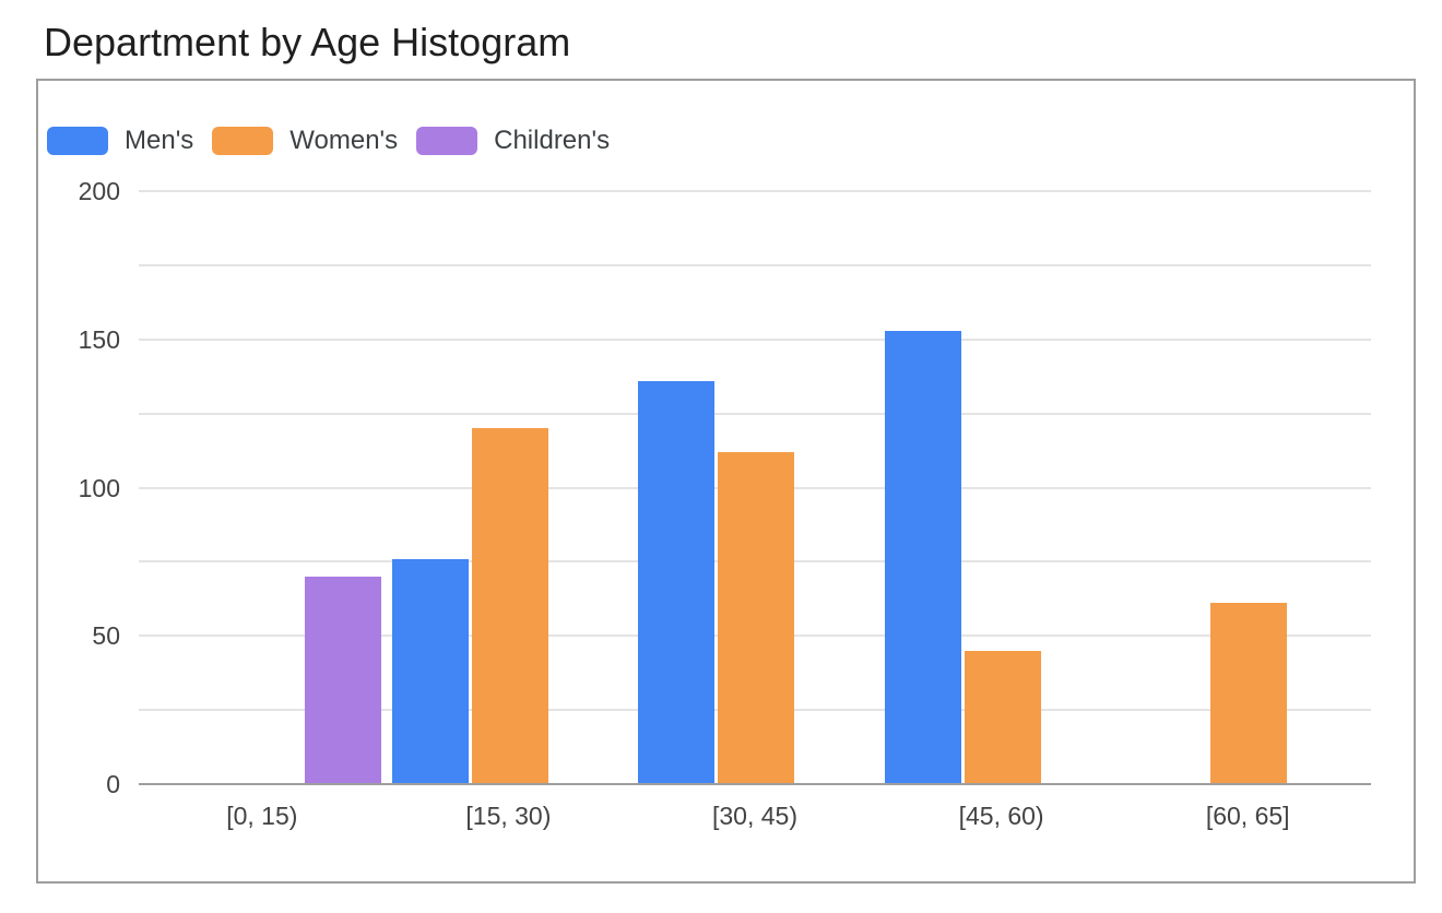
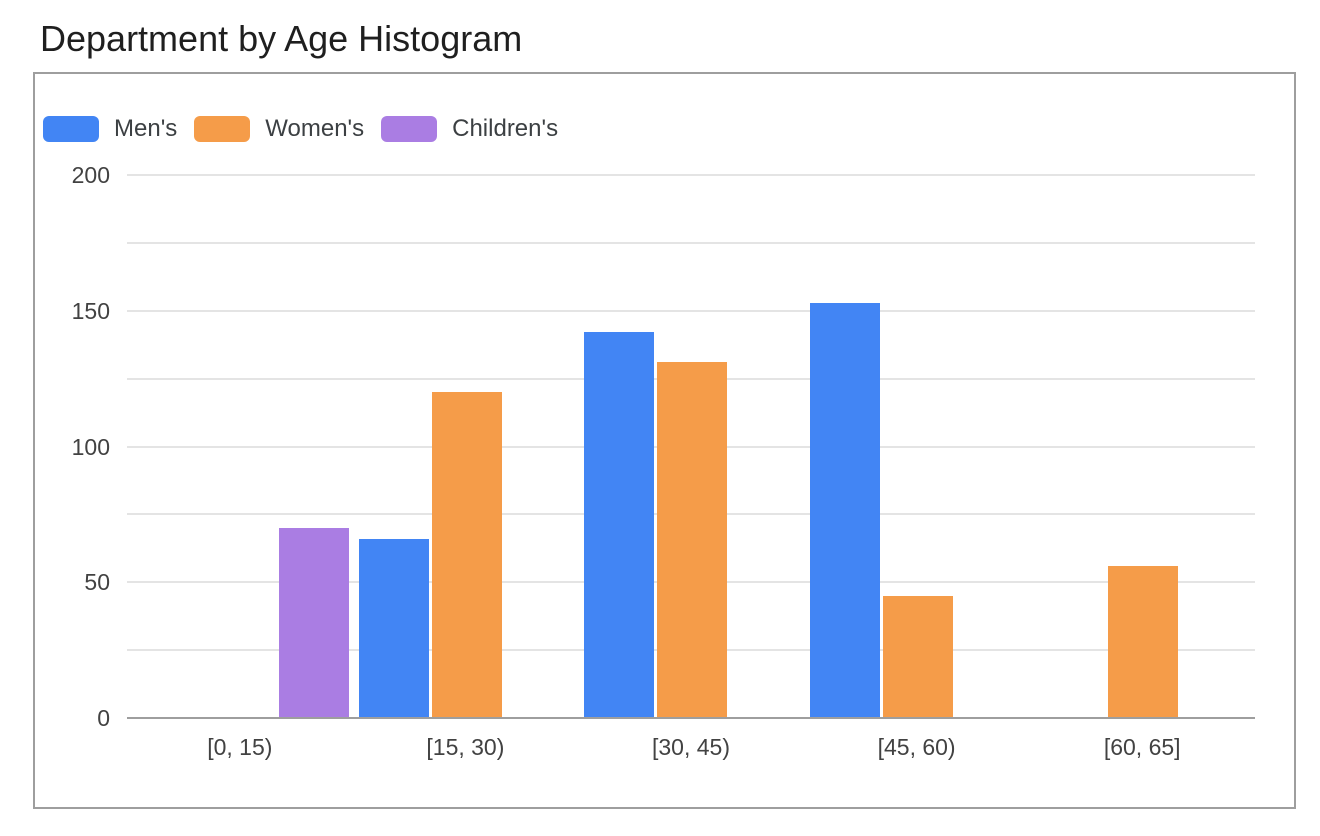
Men's/[15, 30): 76 -> 66
Men's/[30, 45): 136 -> 142
Women's/[30, 45): 112 -> 131
Women's/[60, 65]: 61 -> 56
